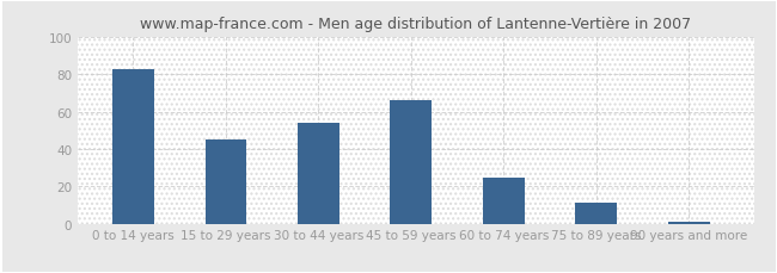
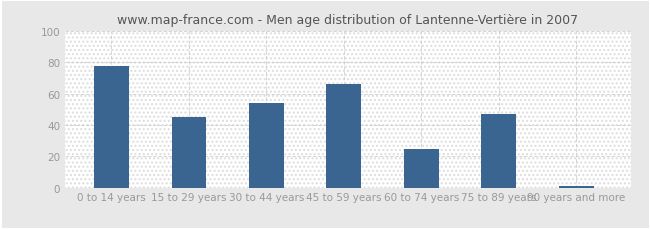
0 to 14 years: 83 -> 78
75 to 89 years: 11 -> 47
